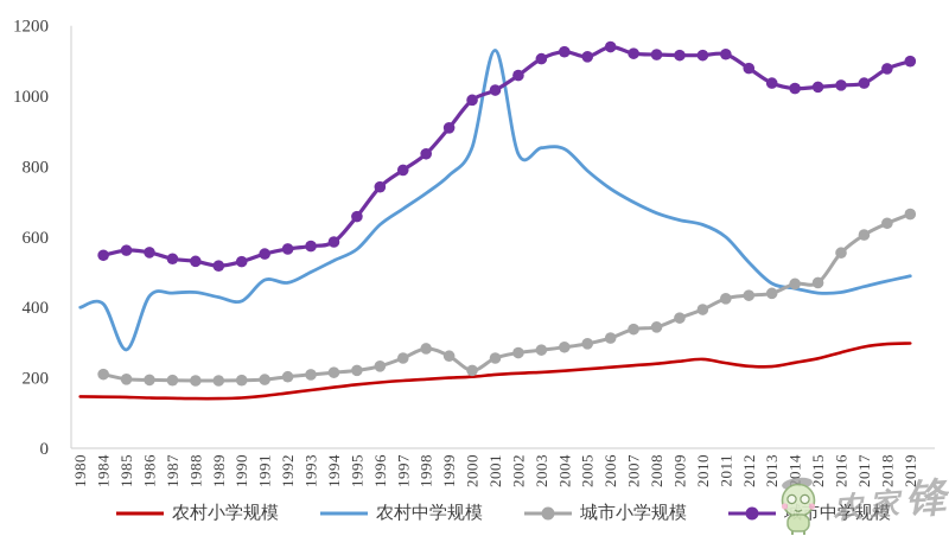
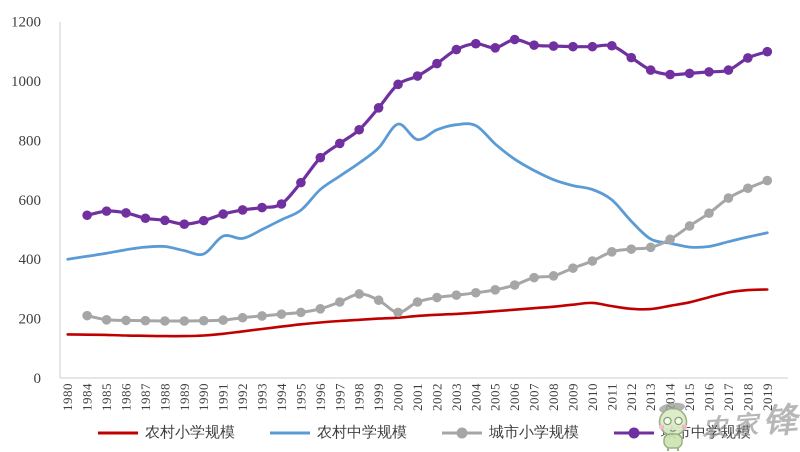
农村中学规模/1985: 280 -> 420
农村中学规模/2001: 1130 -> 800
城市小学规模/2015: 470 -> 510
